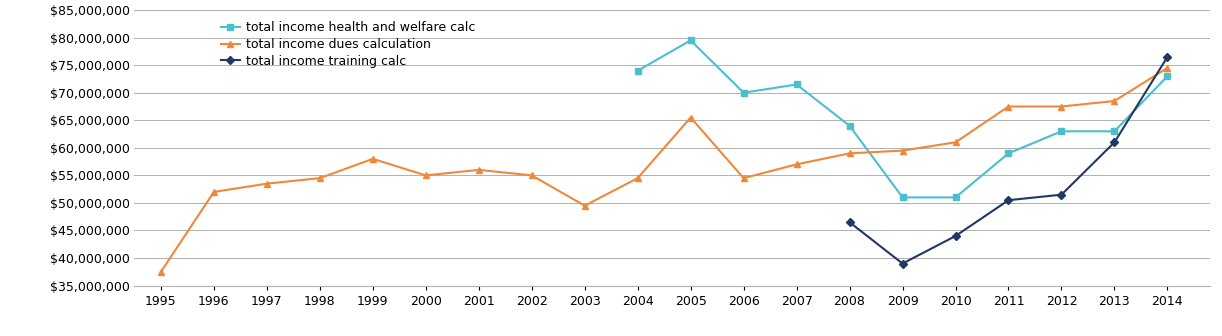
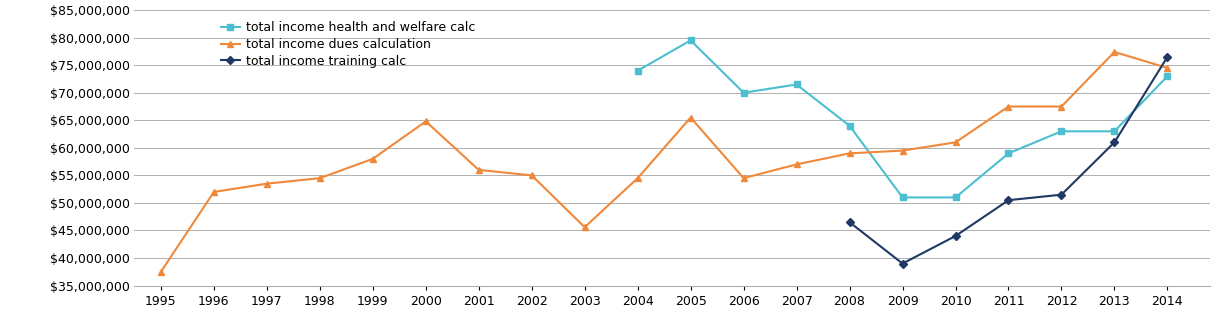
total income dues calculation/2000: $55,000,000 -> $64,800,000
total income dues calculation/2003: $49,500,000 -> $45,600,000
total income dues calculation/2013: $68,500,000 -> $77,400,000
